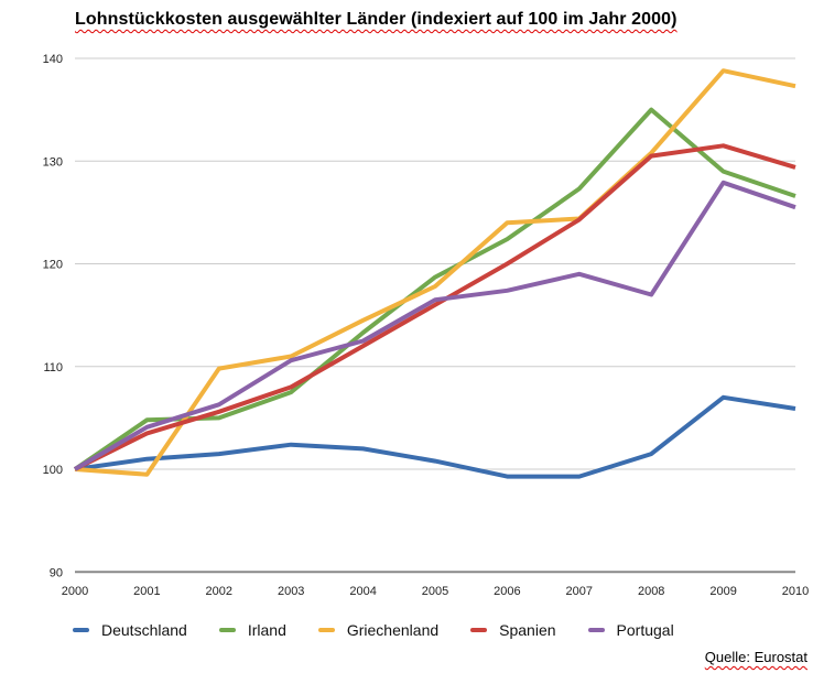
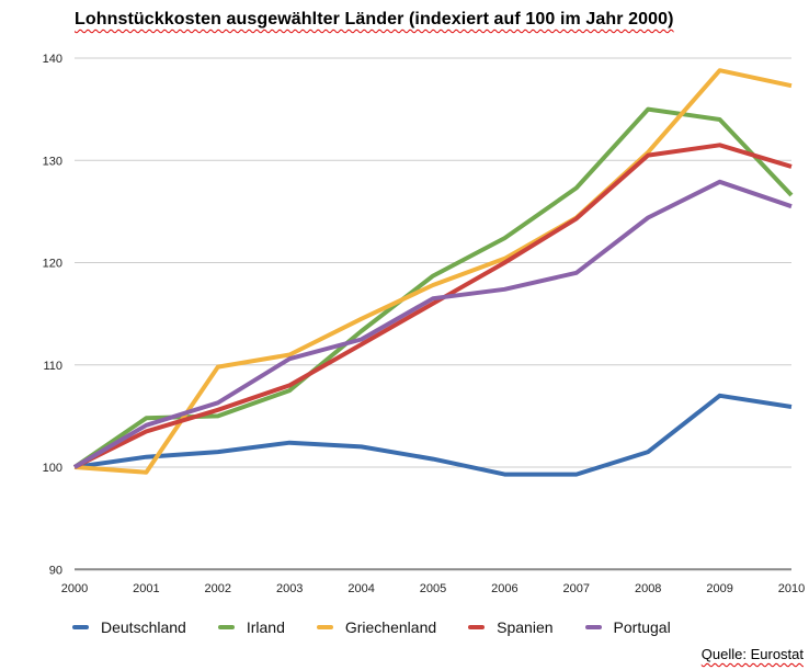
Griechenland/2006: 124 -> 120
Portugal/2008: 117 -> 124
Irland/2009: 129 -> 134
